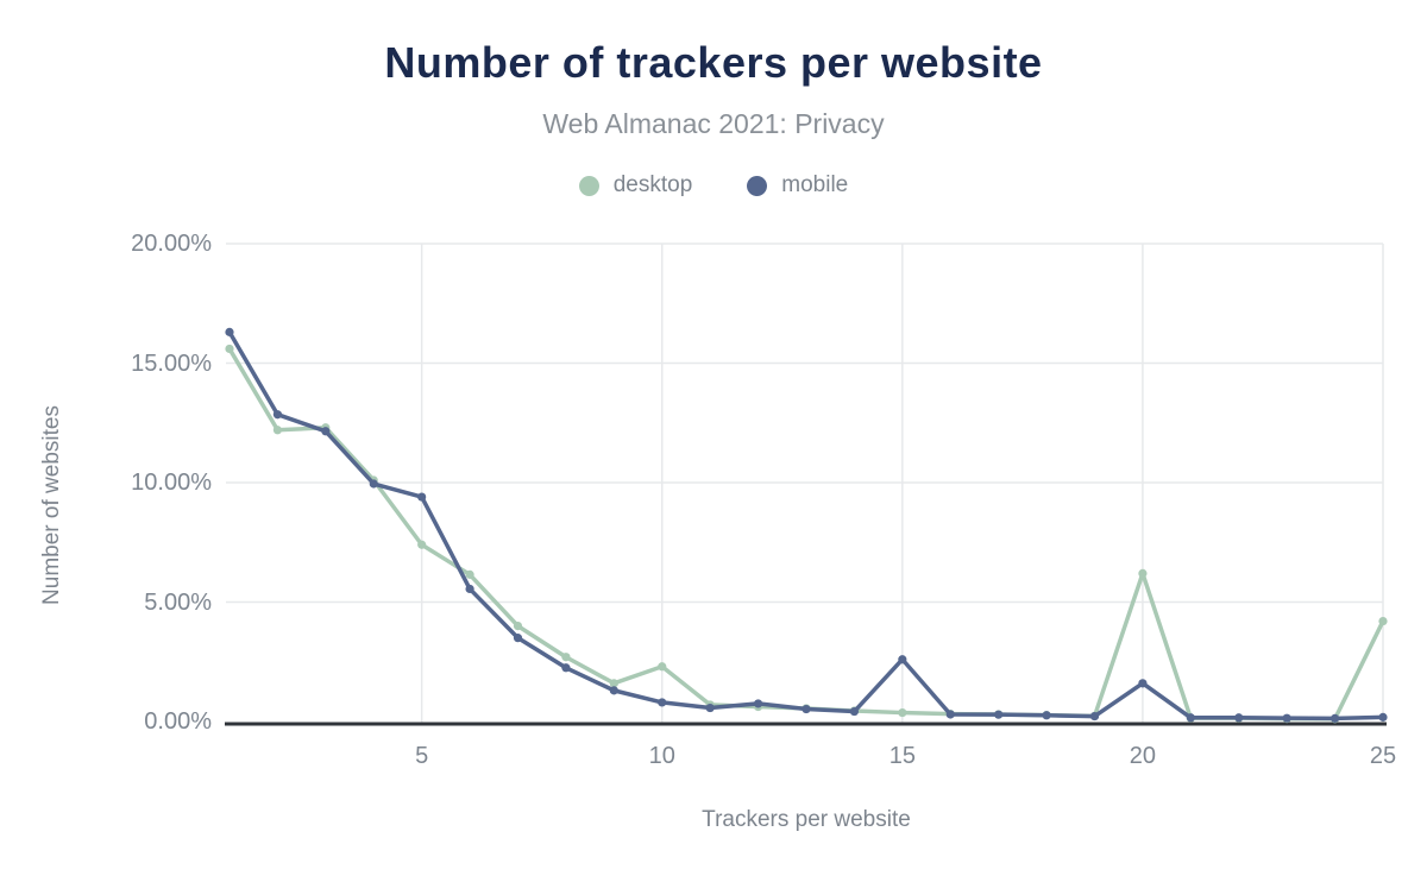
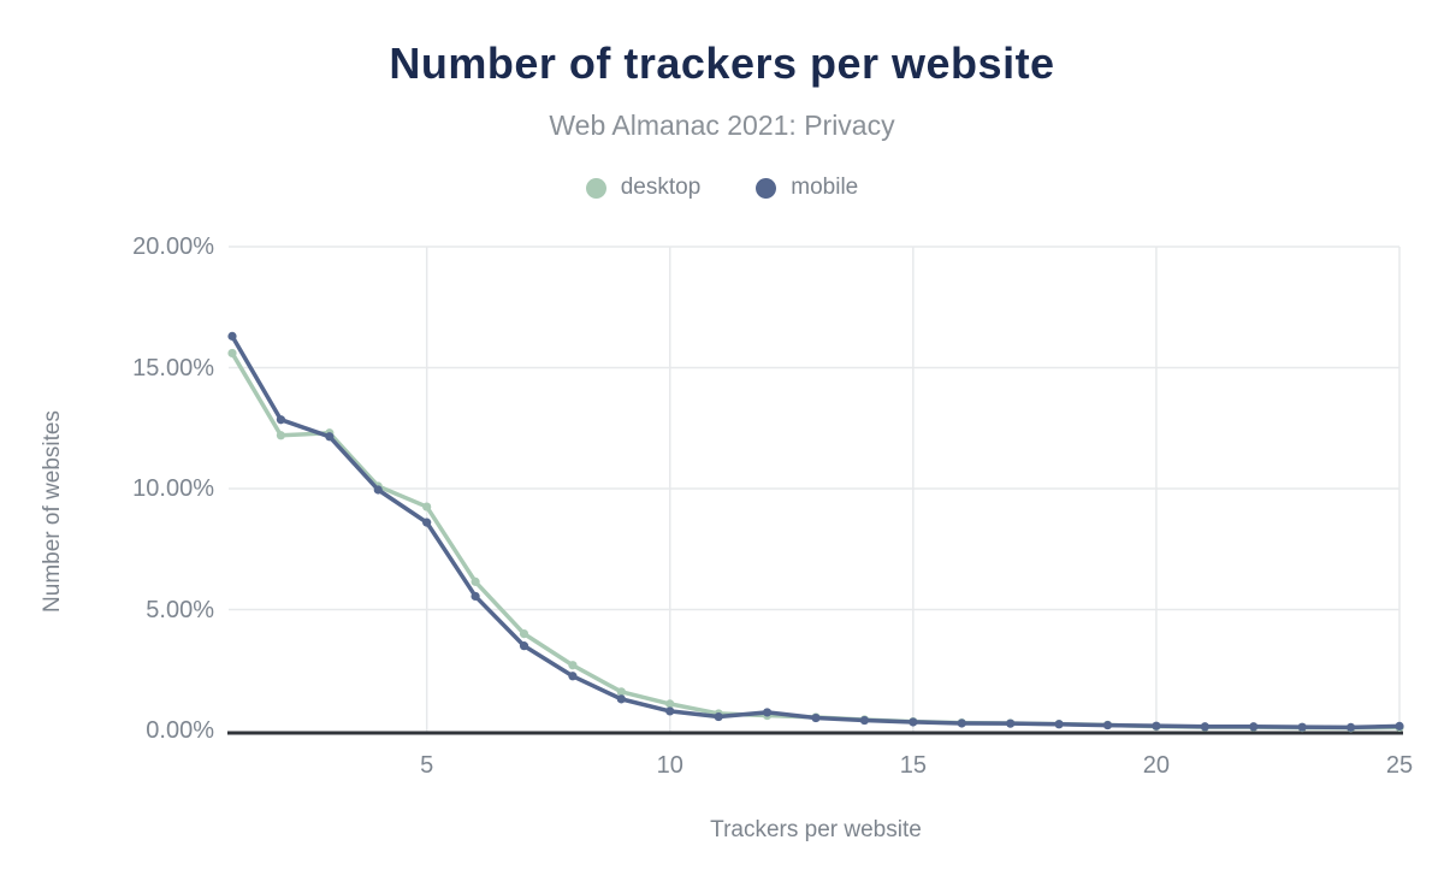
desktop/5: 7.4% -> 9.2%
mobile/5: 9.4% -> 8.6%
desktop/10: 2.3% -> 1.1%
mobile/15: 2.6% -> 0.3%
desktop/20: 6.2% -> 0.2%
mobile/20: 1.6% -> 0.2%
desktop/25: 4.2% -> 0.1%
